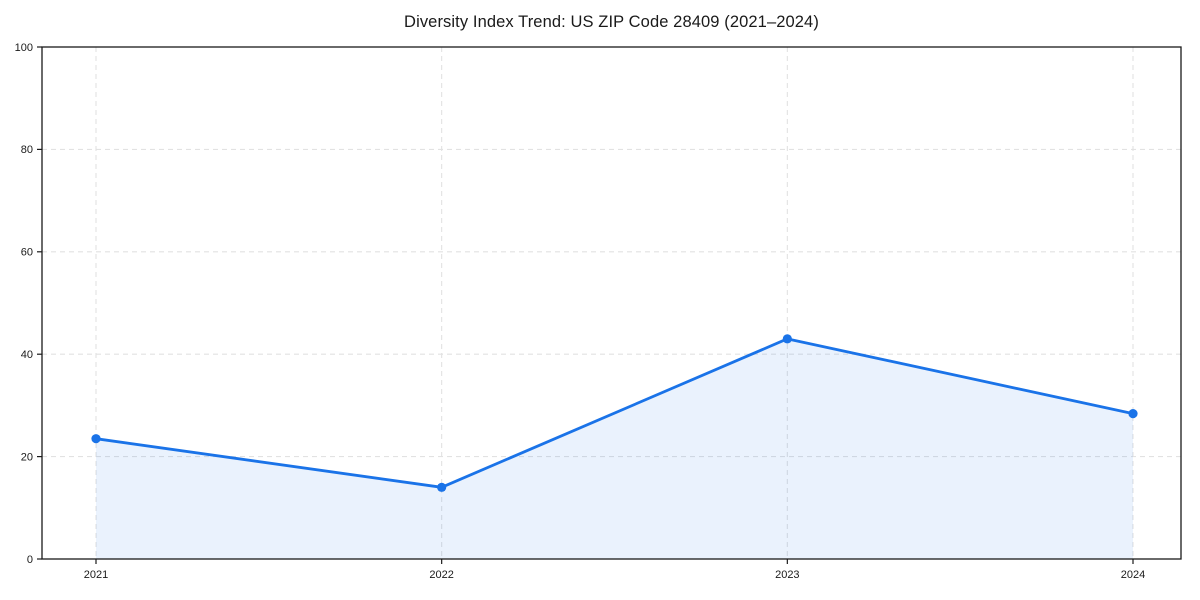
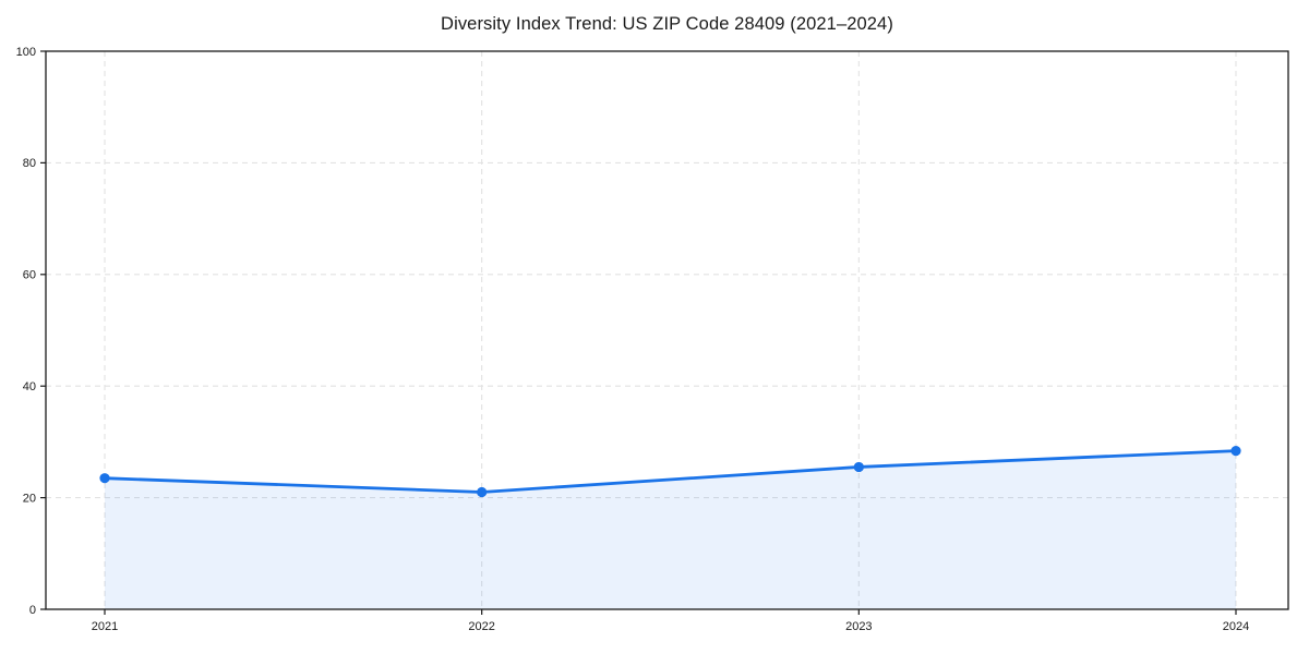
2022: 14 -> 21
2023: 43 -> 26
